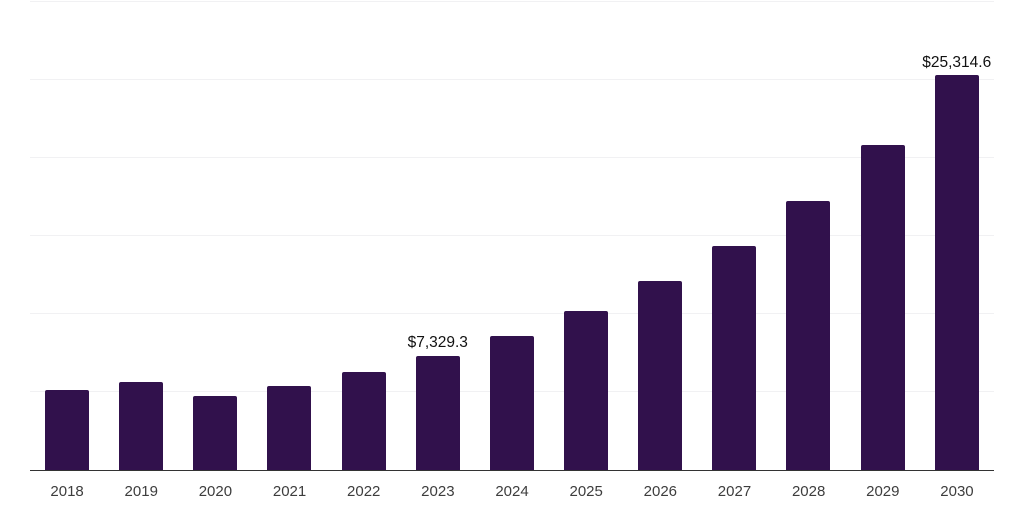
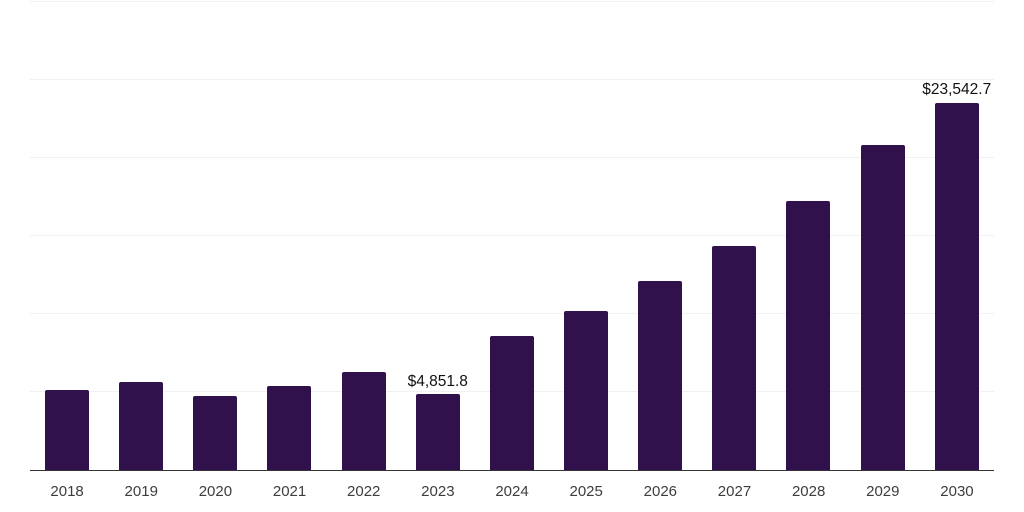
2023: $7,329.3 -> $4,851.8
2030: $25,314.6 -> $23,542.7
